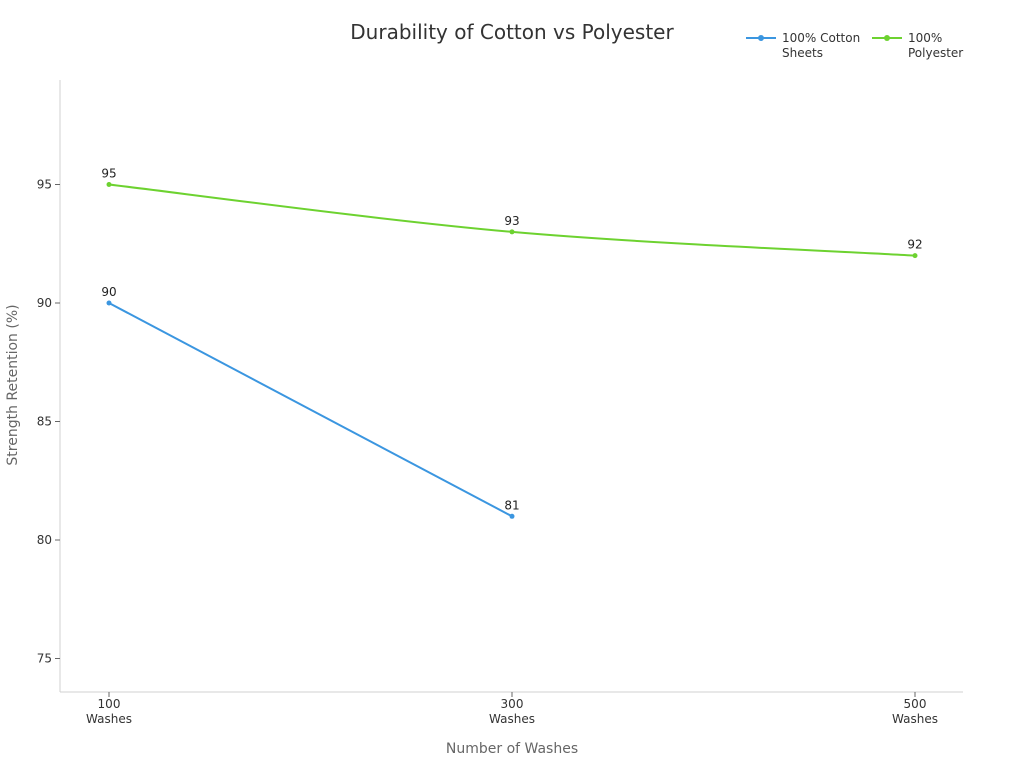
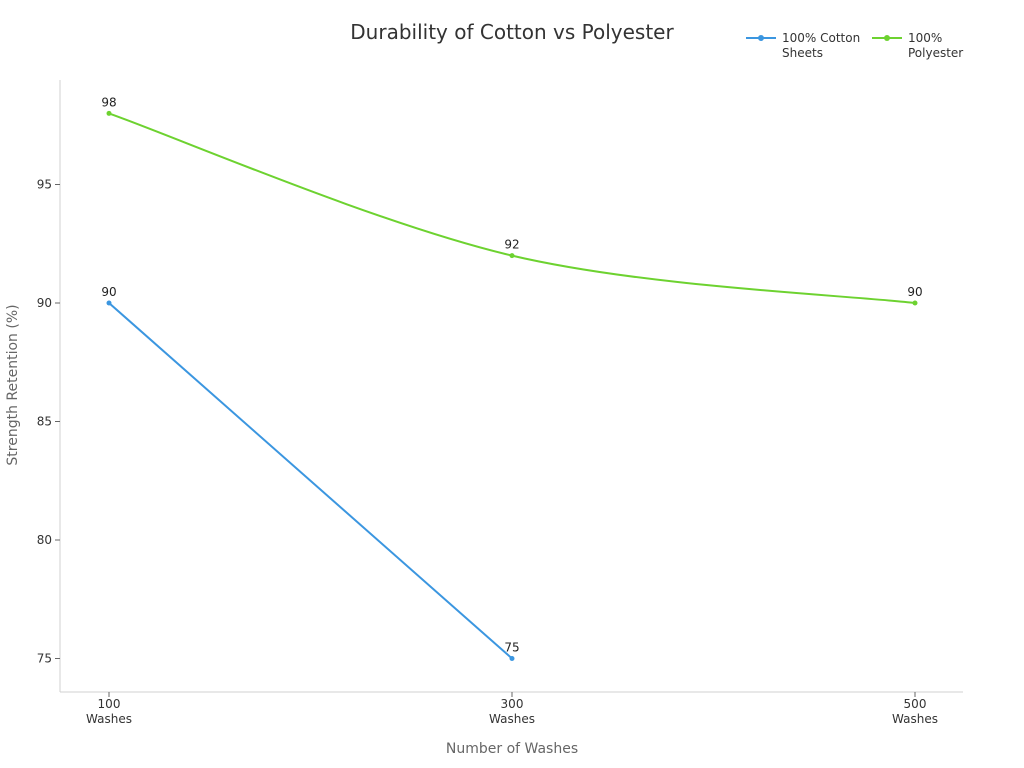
100% Polyester/100 Washes: 95 -> 98
100% Cotton Sheets/300 Washes: 81 -> 75
100% Polyester/300 Washes: 93 -> 92
100% Polyester/500 Washes: 92 -> 90
